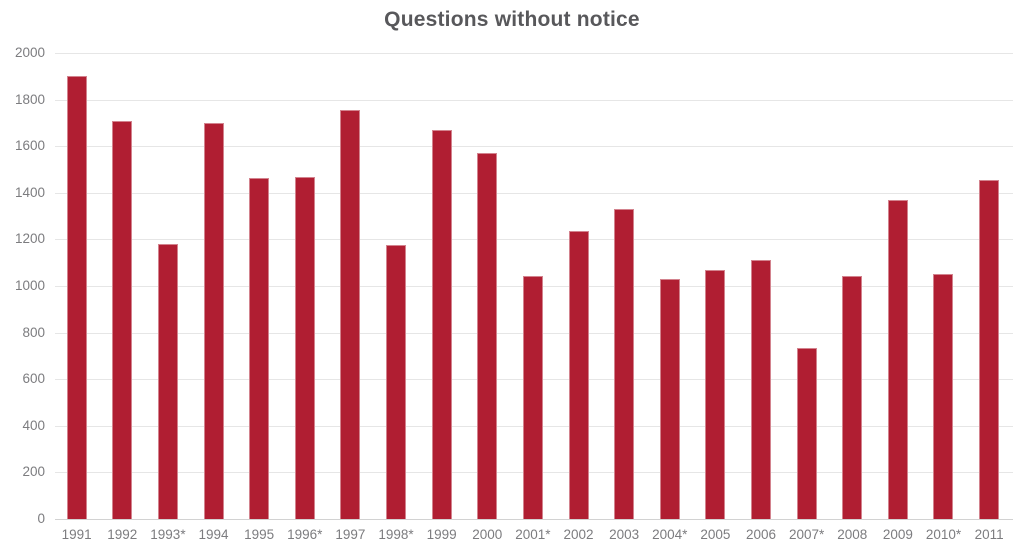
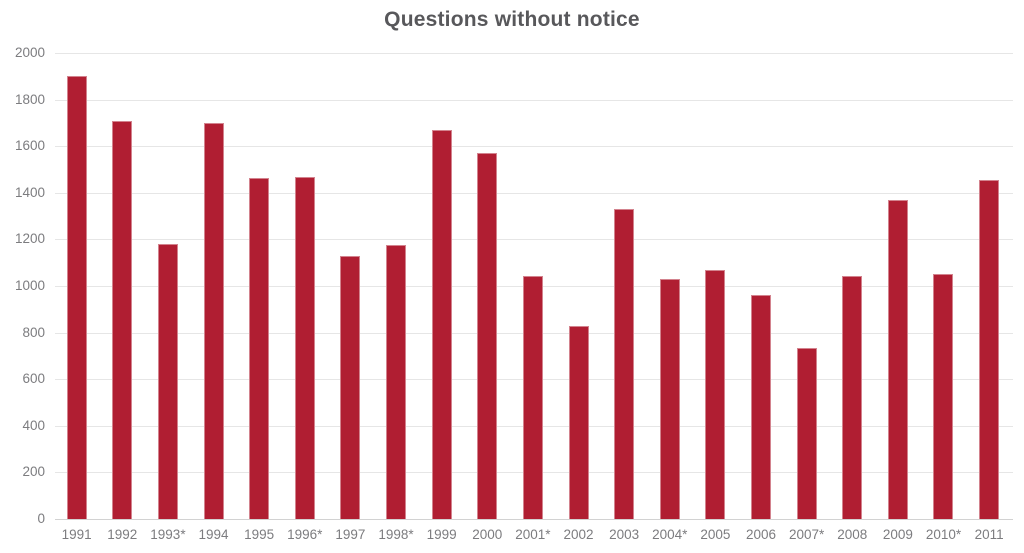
1997: 1760 -> 1130
2002: 1240 -> 830
2006: 1110 -> 960
